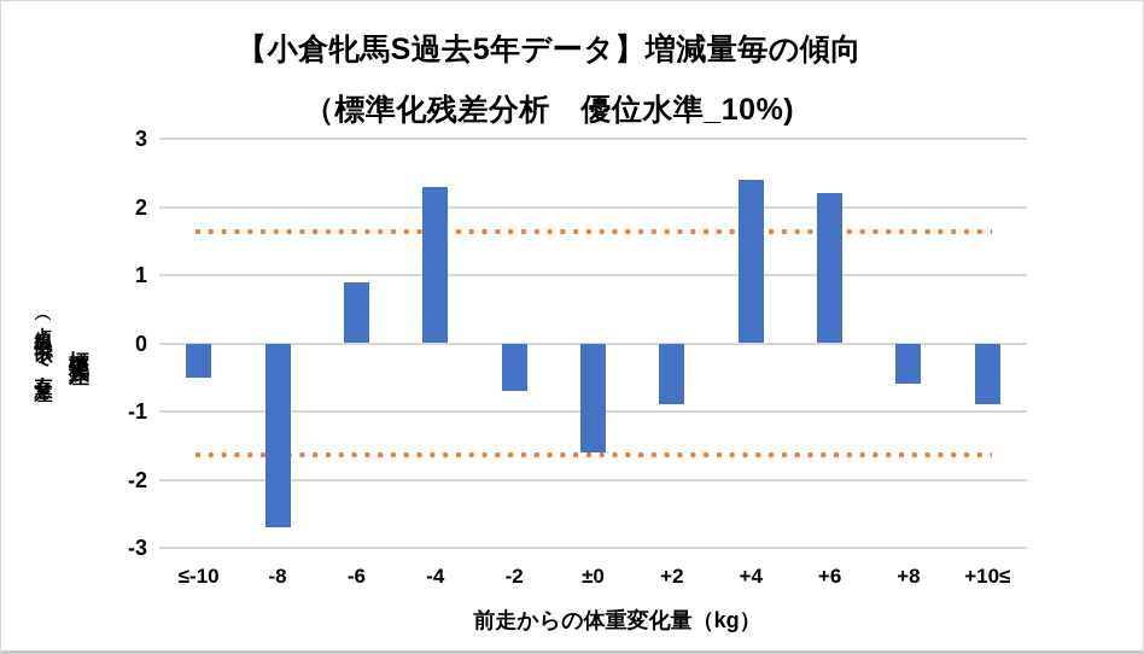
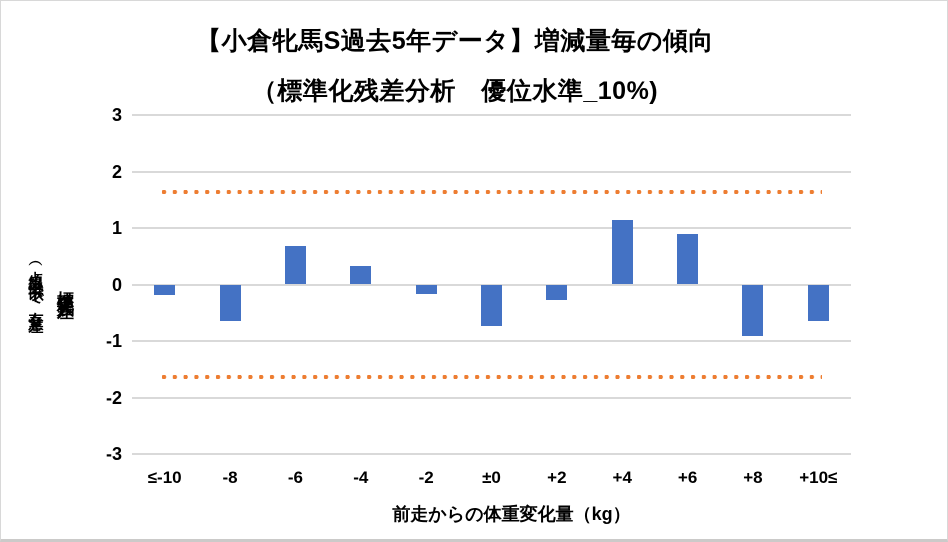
≤-10: -0.5 -> -0.2
-8: -2.7 -> -0.7
-6: 0.9 -> 0.7
-4: 2.3 -> 0.3
-2: -0.7 -> -0.2
±0: -1.6 -> -0.7
+2: -0.9 -> -0.3
+4: 2.4 -> 1.1
+6: 2.2 -> 0.9
+8: -0.6 -> -0.9
+10≤: -0.9 -> -0.6
